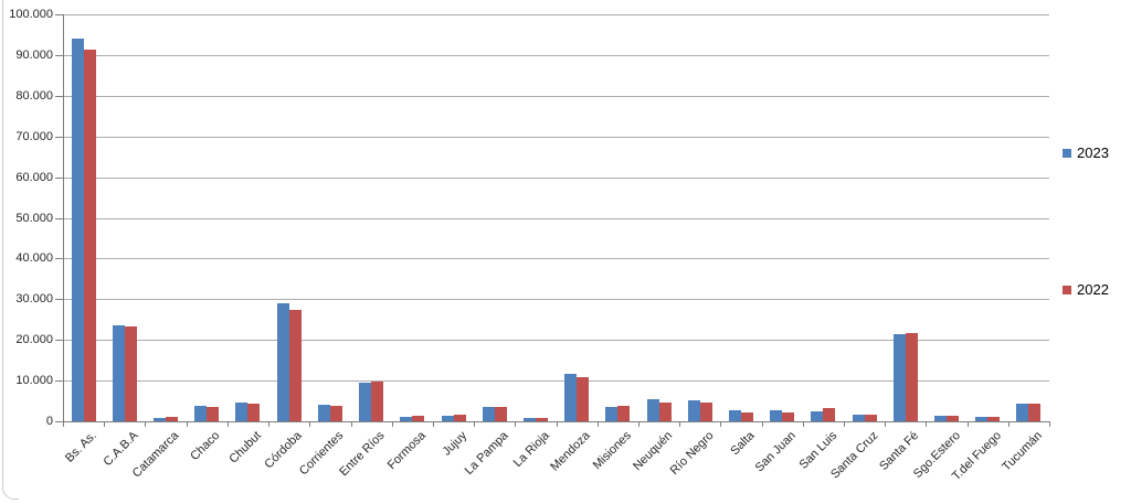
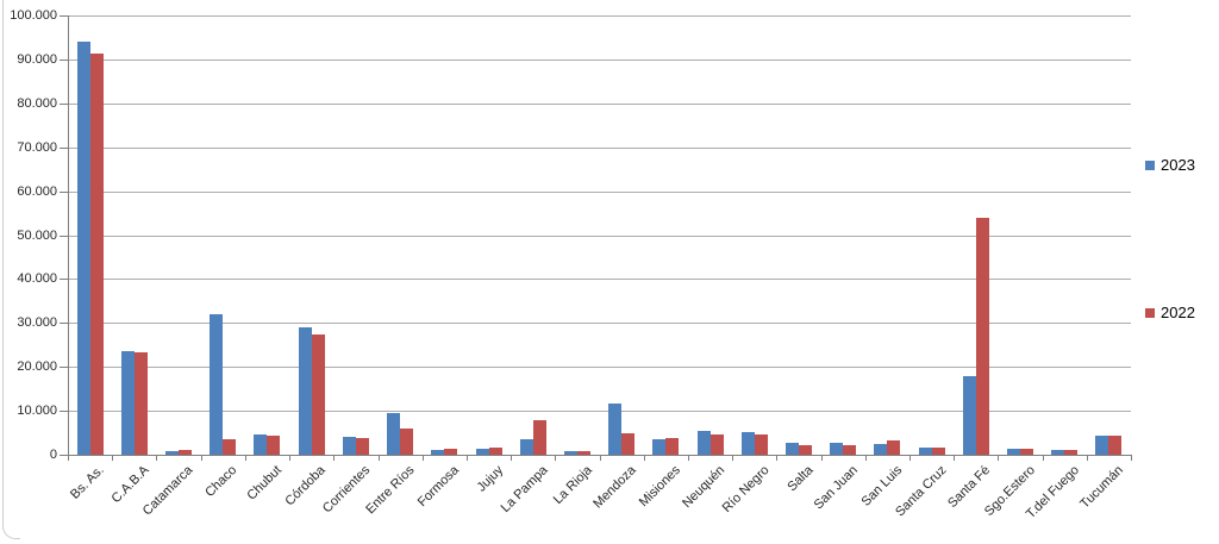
2023/Chaco: 4000 -> 32000
2022/Entre Ríos: 10000 -> 6000
2022/La Pampa: 4000 -> 8000
2022/Mendoza: 11000 -> 5000
2023/Santa Fé: 21000 -> 18000
2022/Santa Fé: 22000 -> 54000
